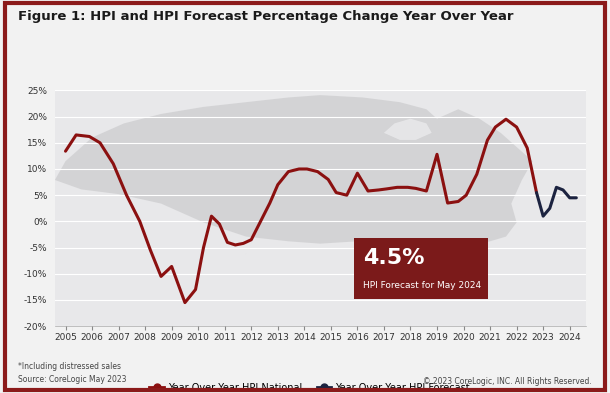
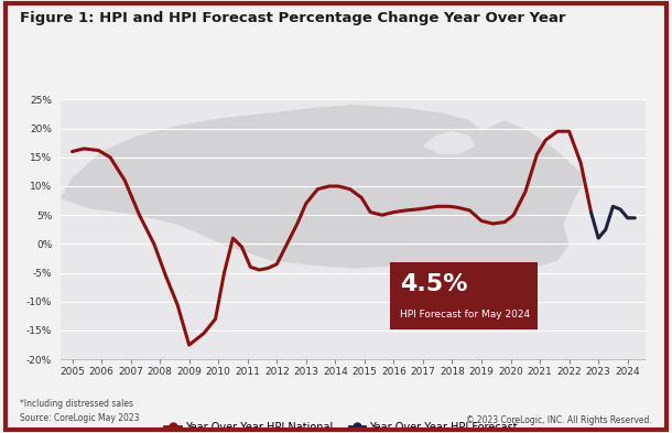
Year Over Year HPI National/2005: 13.4% -> 16.0%
Year Over Year HPI National/2009: -8.6% -> -17.5%
Year Over Year HPI National/2016: 9.2% -> 5.5%
Year Over Year HPI National/2019: 12.8% -> 4.0%
Year Over Year HPI National/2022: 18.0% -> 19.5%
